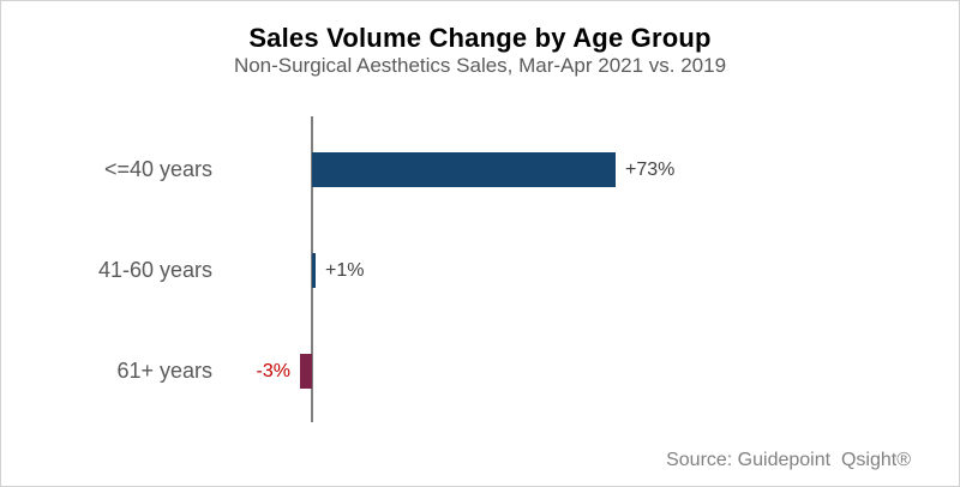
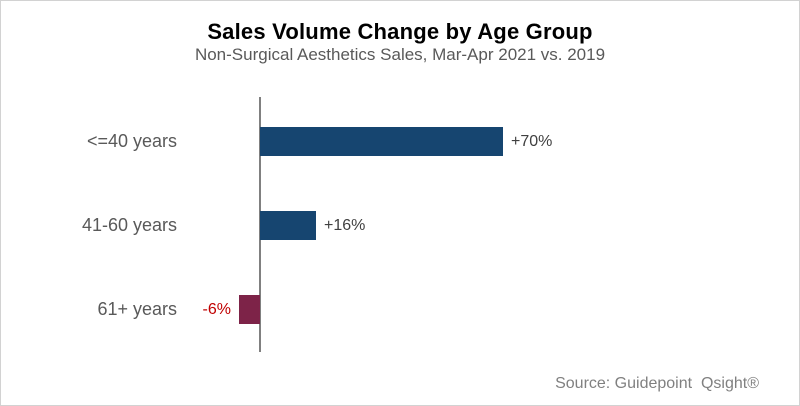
<=40 years: +73% -> +70%
41-60 years: +1% -> +16%
61+ years: -3% -> -6%
